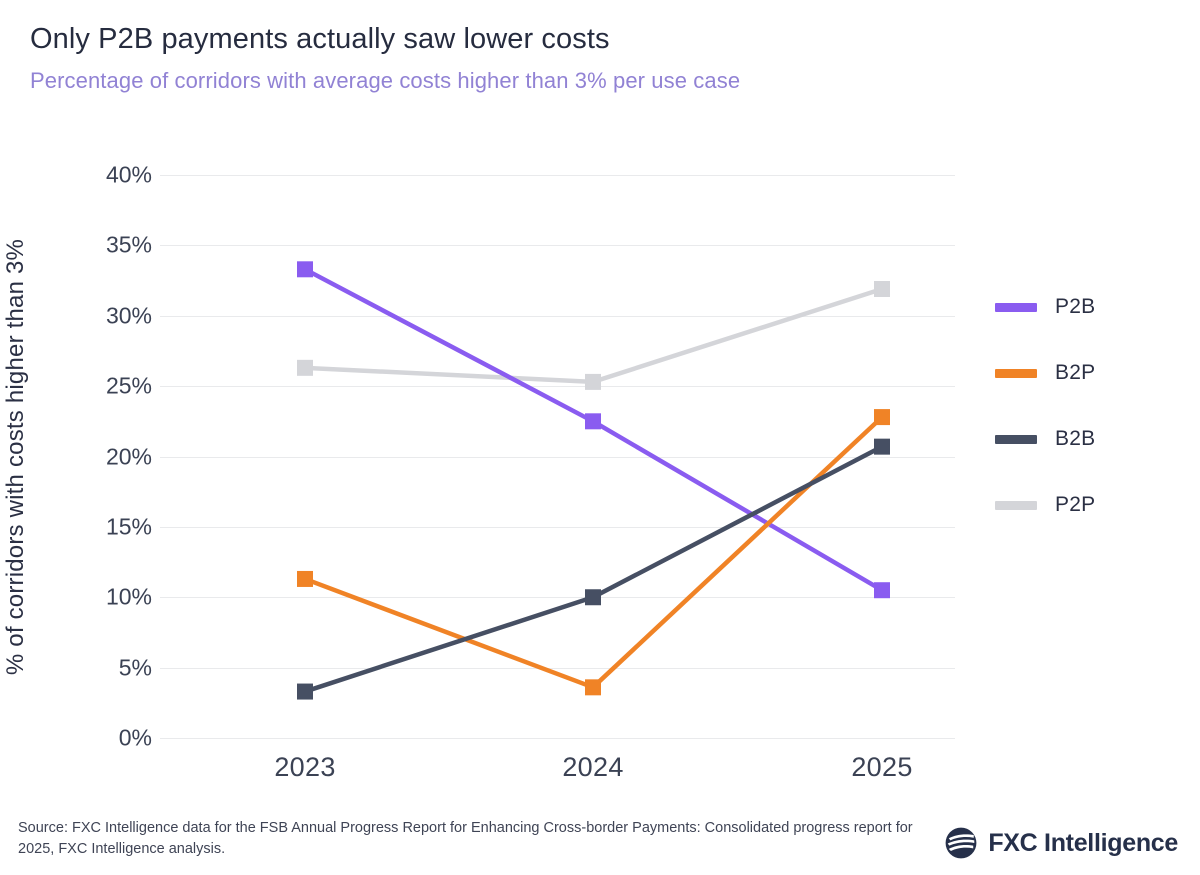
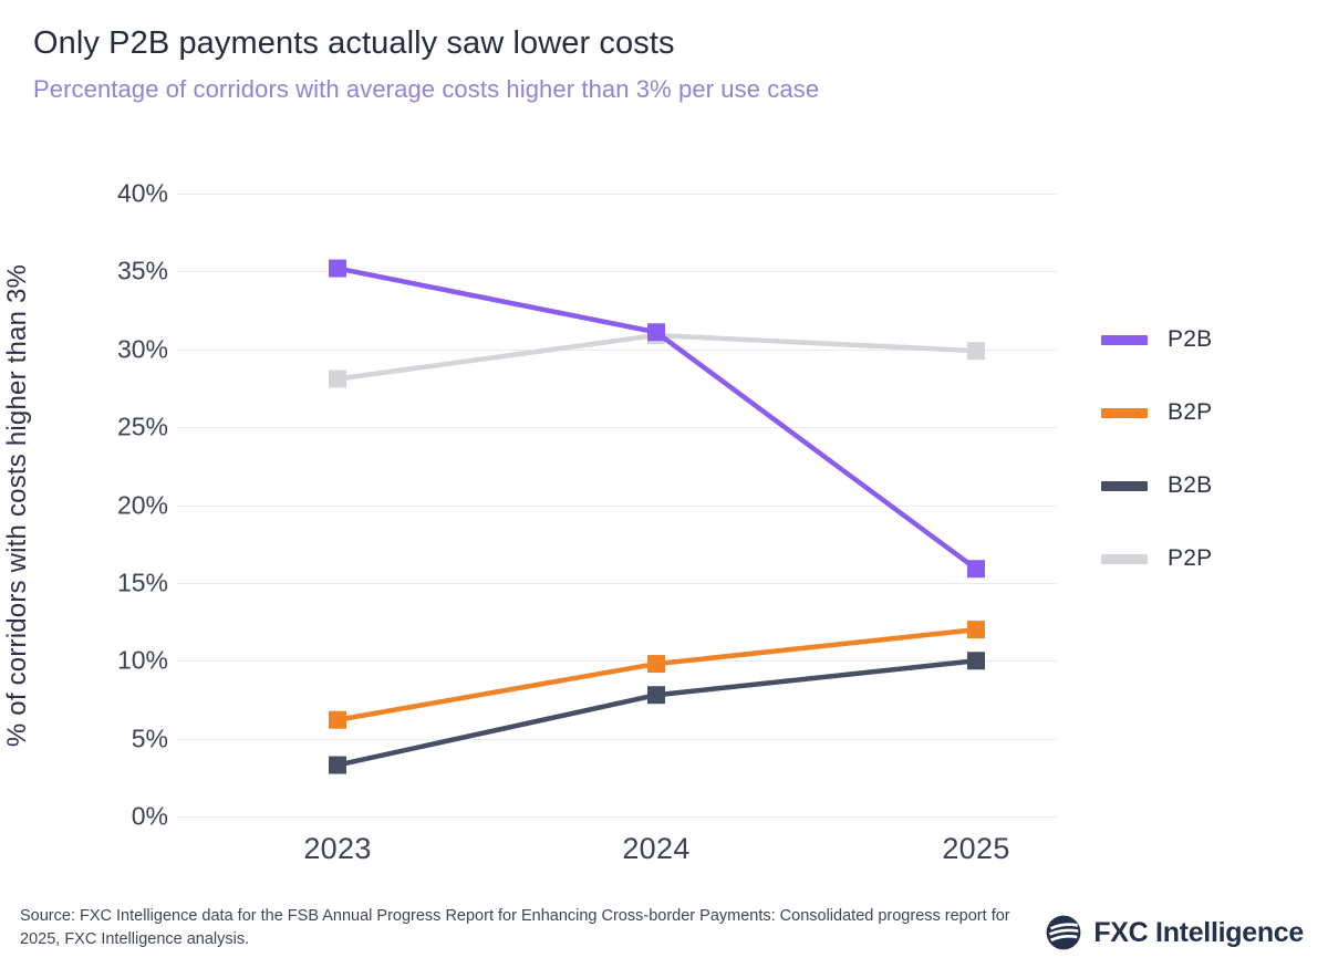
P2B/2023: 33.3% -> 35.2%
B2P/2023: 11.3% -> 6.2%
P2P/2023: 26.3% -> 28.1%
P2B/2024: 22.5% -> 31.1%
B2P/2024: 3.6% -> 9.8%
B2B/2024: 10.0% -> 7.8%
P2P/2024: 25.3% -> 30.9%
P2B/2025: 10.5% -> 15.9%
B2P/2025: 22.8% -> 12.0%
B2B/2025: 20.7% -> 10.0%
P2P/2025: 31.9% -> 29.9%
